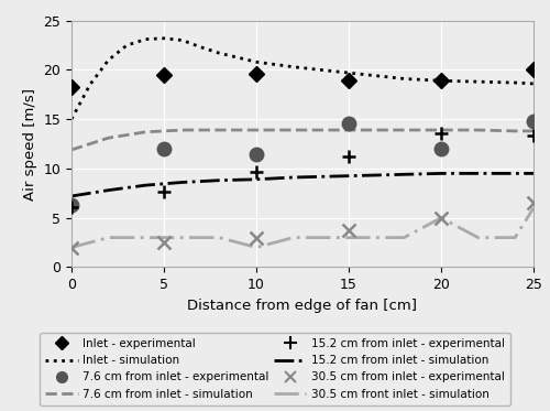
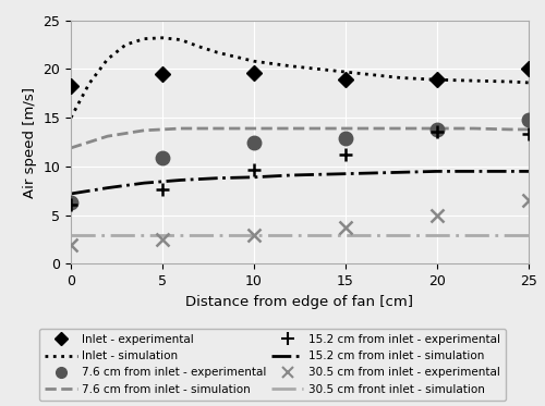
30.5 cm front inlet - simulation/0: 2 -> 3
7.6 cm from inlet - experimental/5: 12.0 -> 10.9
7.6 cm from inlet - experimental/10: 11.4 -> 12.4
30.5 cm front inlet - simulation/10: 2 -> 3
7.6 cm from inlet - experimental/15: 14.6 -> 12.9
7.6 cm from inlet - experimental/20: 12.0 -> 13.8
30.5 cm front inlet - simulation/20: 5 -> 3
30.5 cm front inlet - simulation/25: 6 -> 3
